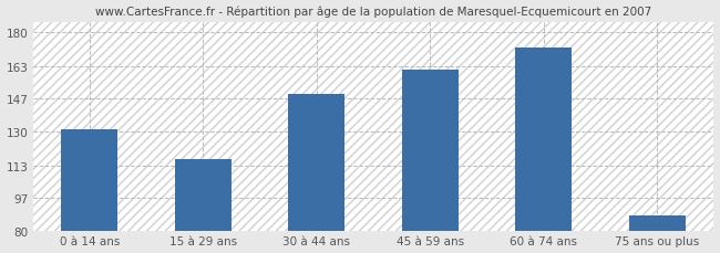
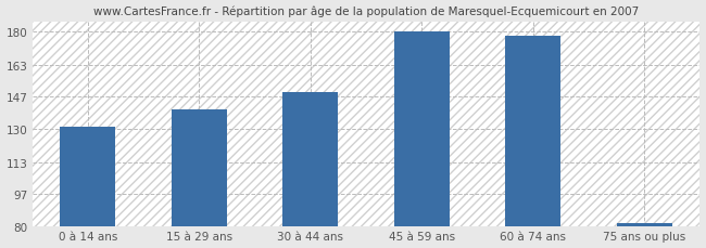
15 à 29 ans: 116 -> 140
45 à 59 ans: 161 -> 180
60 à 74 ans: 172 -> 178
75 ans ou plus: 88 -> 82
